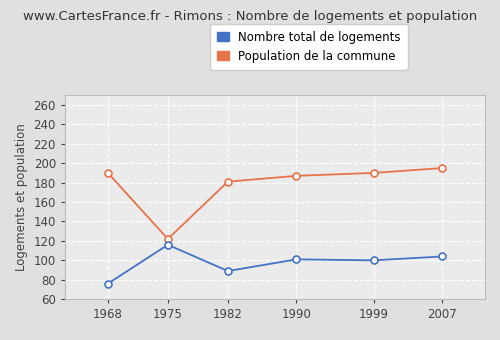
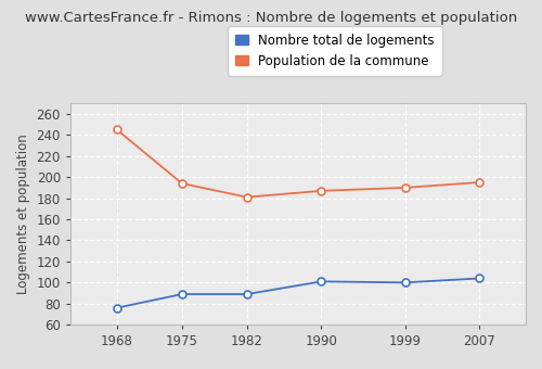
Population de la commune/1968: 190 -> 245
Nombre total de logements/1975: 116 -> 89
Population de la commune/1975: 122 -> 194
